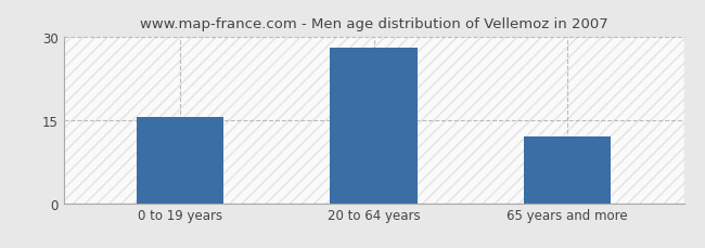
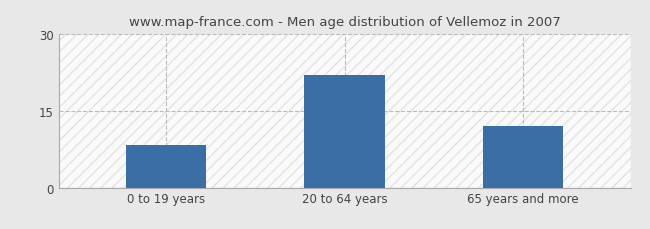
0 to 19 years: 15.5 -> 8.2
20 to 64 years: 28.0 -> 22.0
